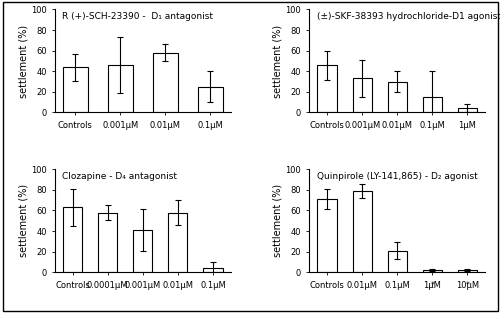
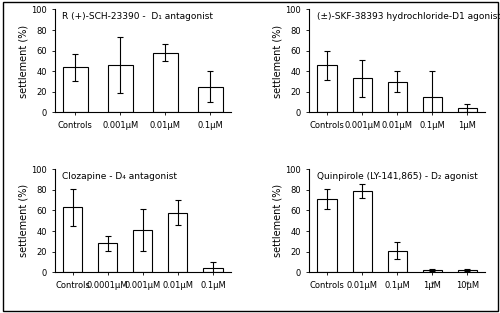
0.0001μM: 58 -> 28
